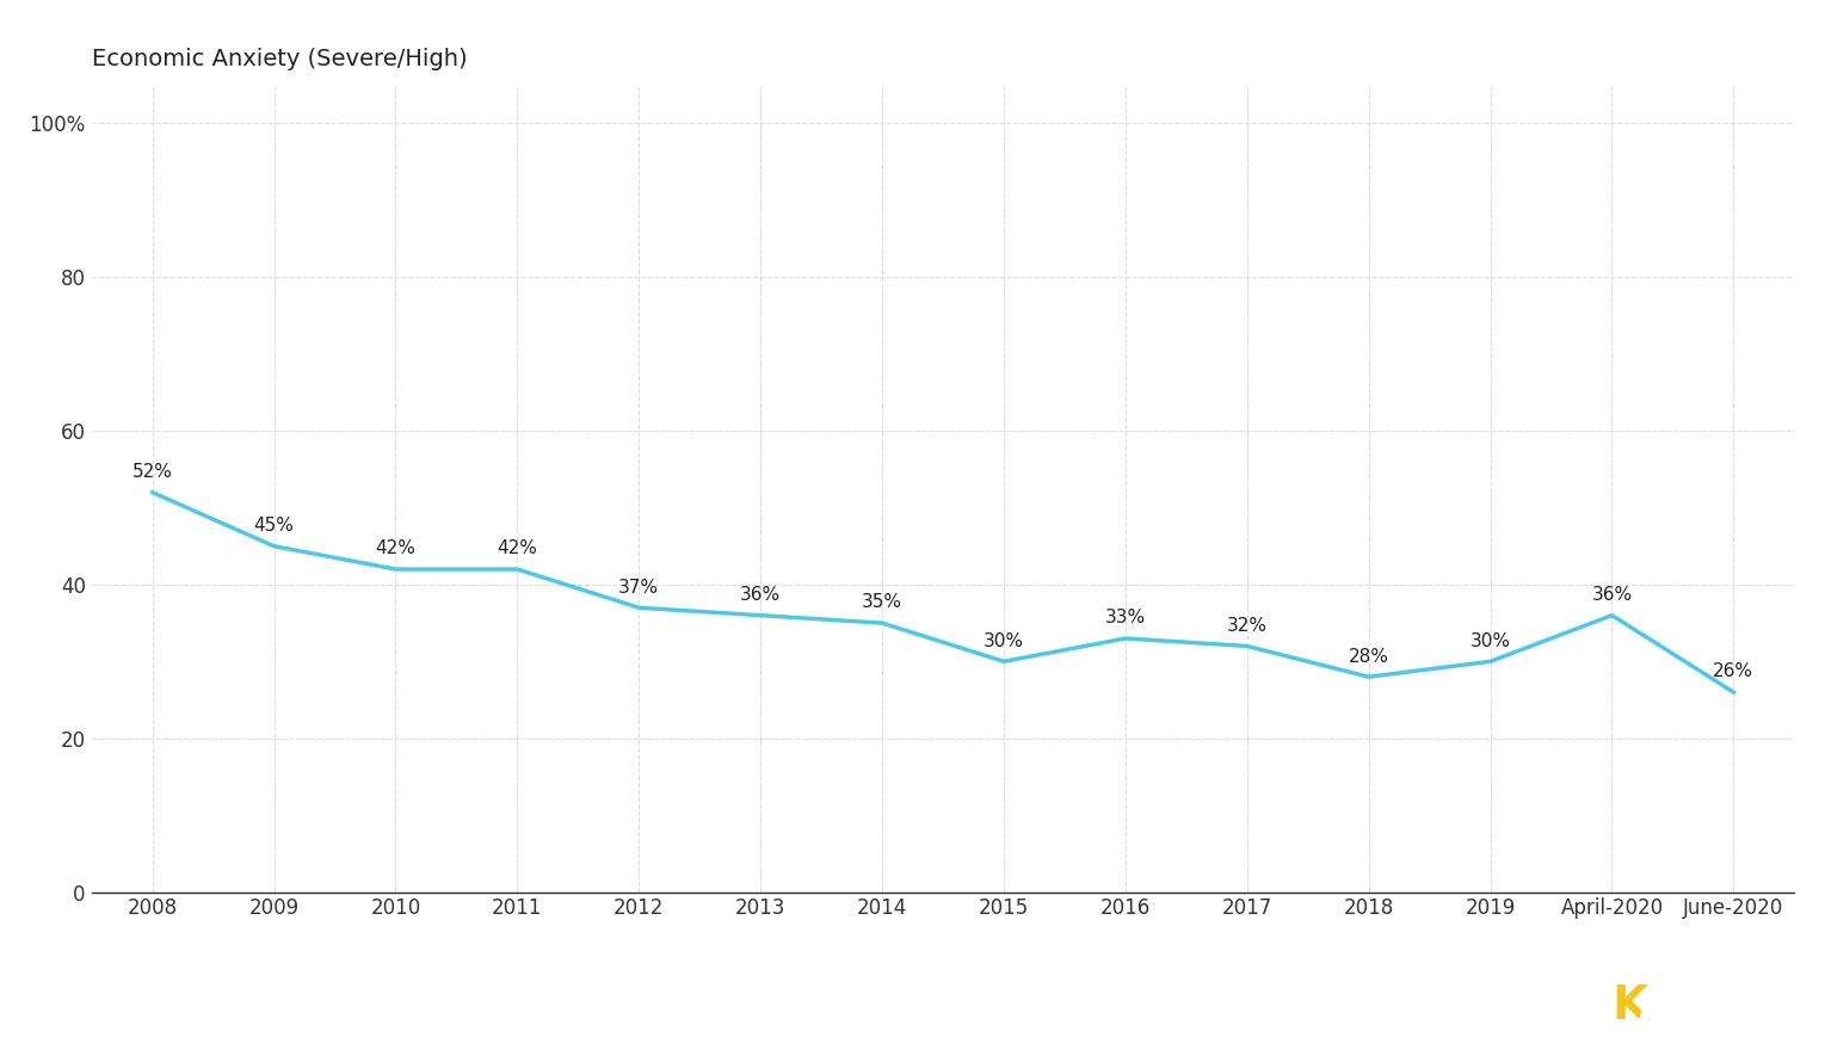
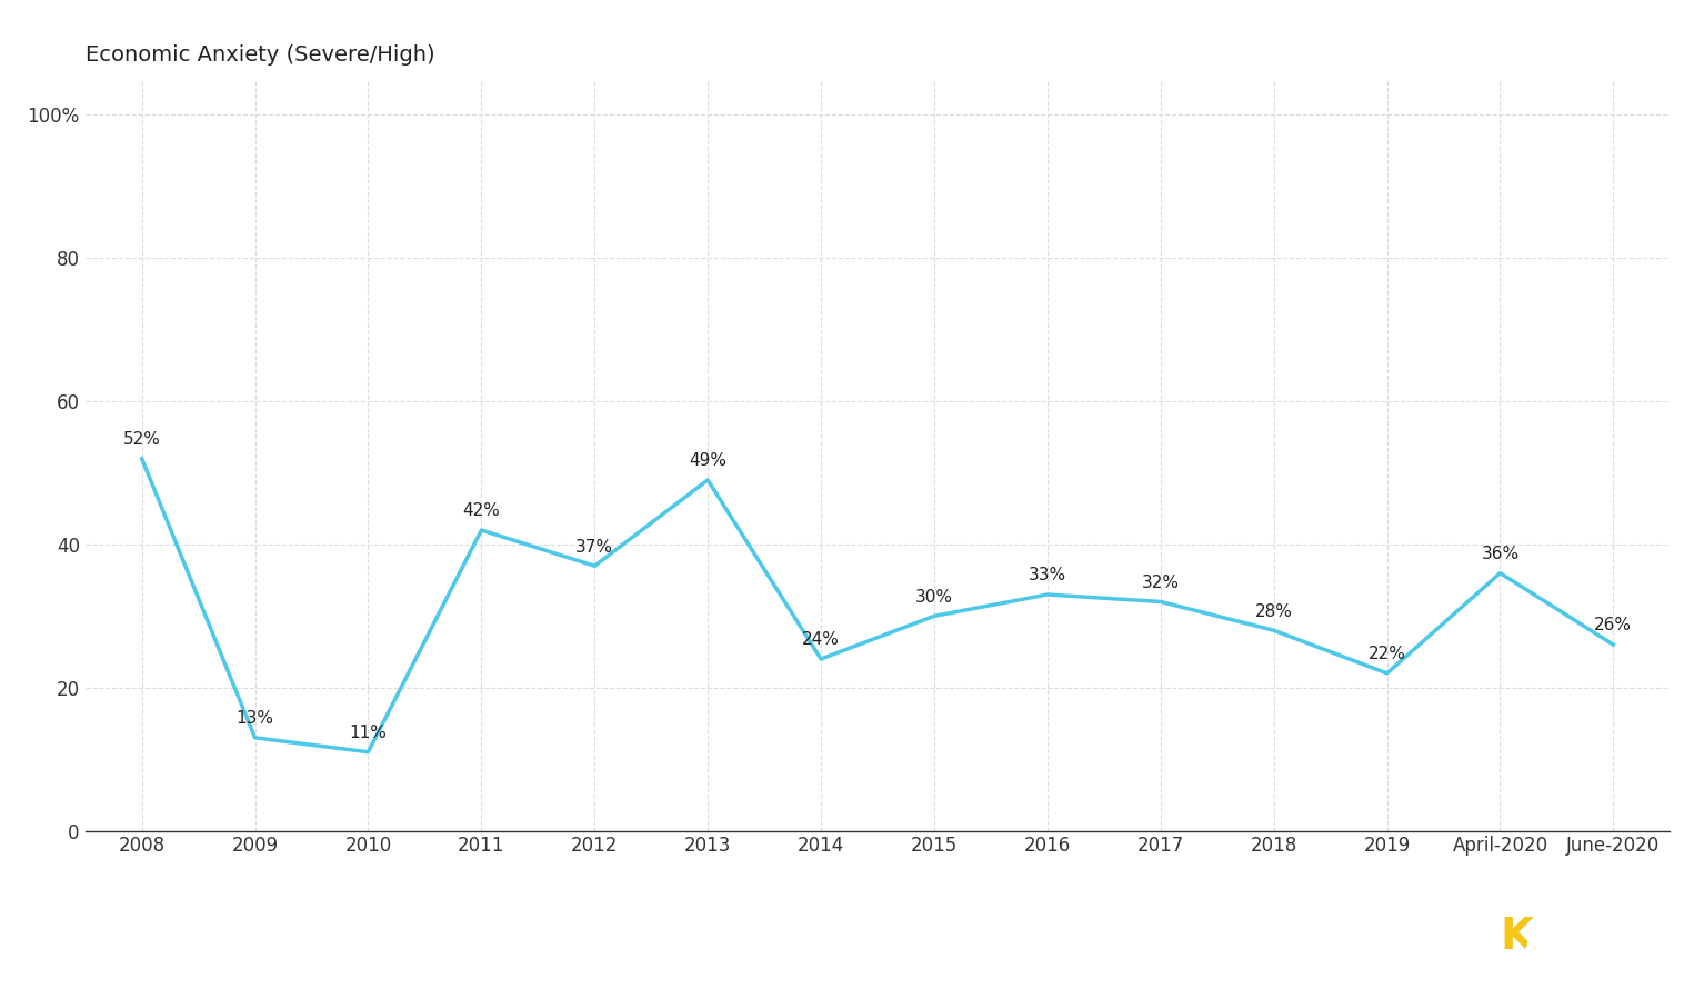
2009: 45% -> 13%
2010: 42% -> 11%
2013: 36% -> 49%
2014: 35% -> 24%
2019: 30% -> 22%
